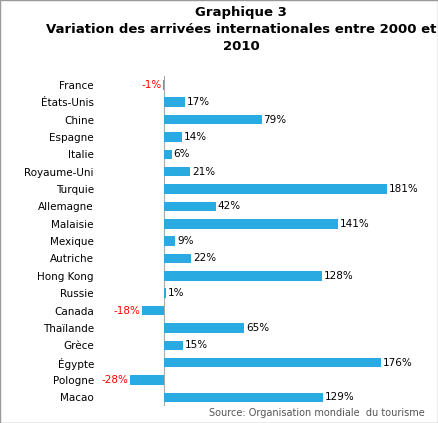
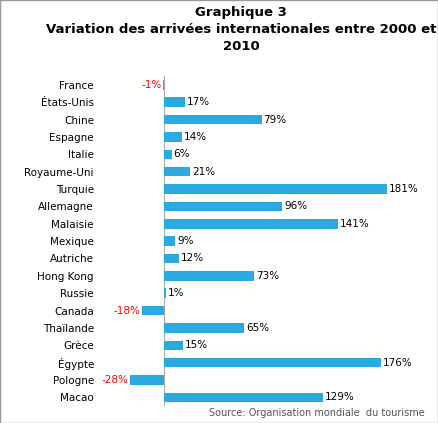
Allemagne: 42% -> 96%
Autriche: 22% -> 12%
Hong Kong: 128% -> 73%
